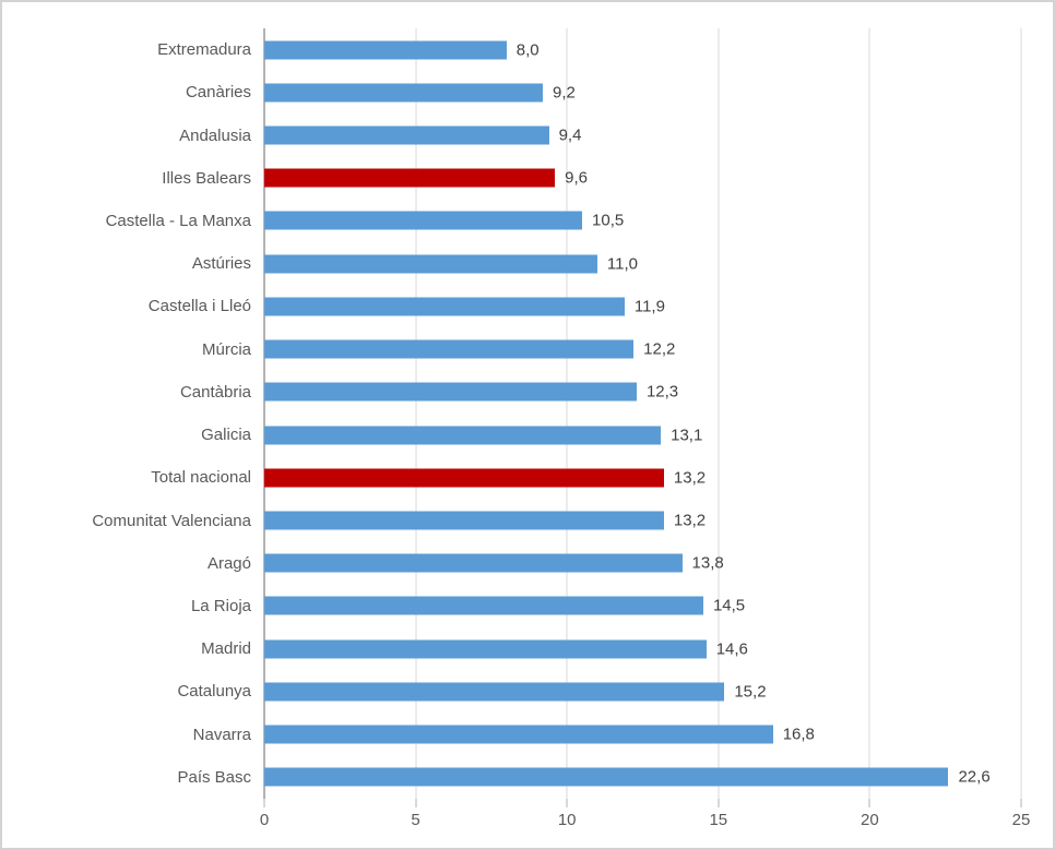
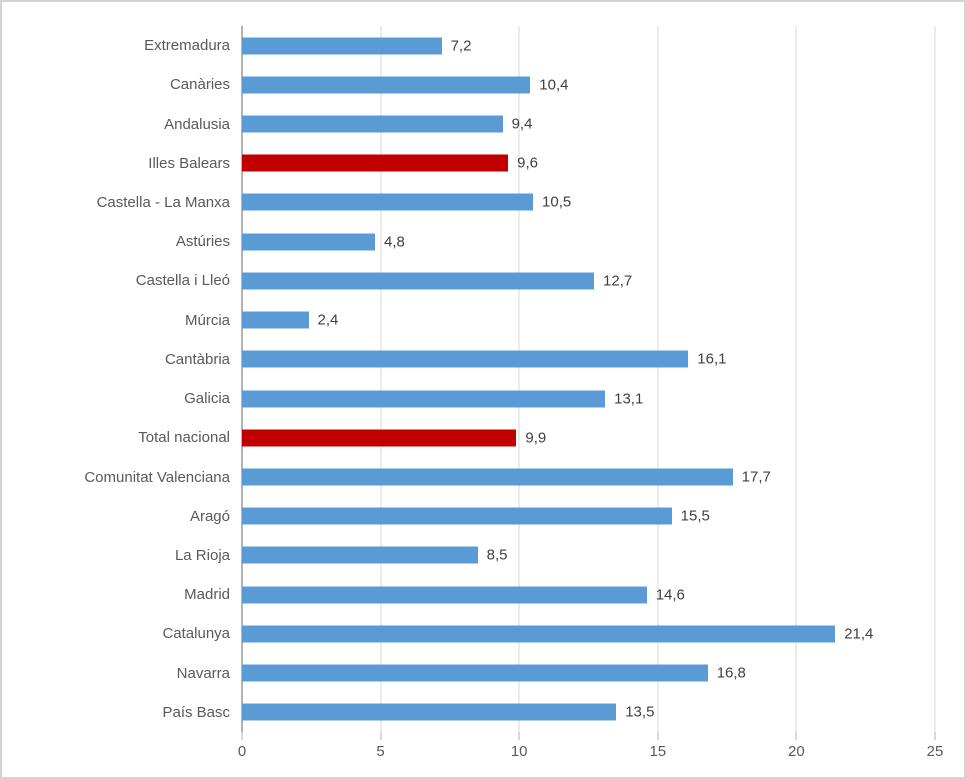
Extremadura: 8,0 -> 7,2
Canàries: 9,2 -> 10,4
Astúries: 11,0 -> 4,8
Castella i Lleó: 11,9 -> 12,7
Múrcia: 12,2 -> 2,4
Cantàbria: 12,3 -> 16,1
Total nacional: 13,2 -> 9,9
Comunitat Valenciana: 13,2 -> 17,7
Aragó: 13,8 -> 15,5
La Rioja: 14,5 -> 8,5
Catalunya: 15,2 -> 21,4
País Basc: 22,6 -> 13,5
